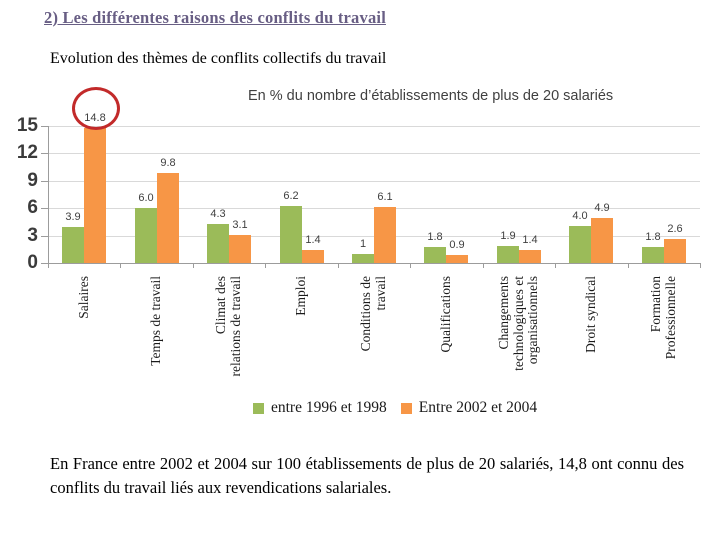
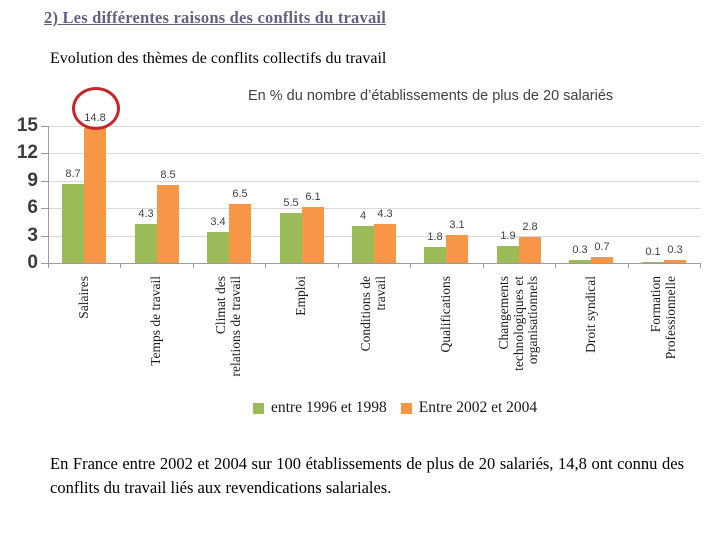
entre 1996 et 1998/Salaires: 3.9 -> 8.7
entre 1996 et 1998/Temps de travail: 6.0 -> 4.3
Entre 2002 et 2004/Temps de travail: 9.8 -> 8.5
entre 1996 et 1998/Climat des relations de travail: 4.3 -> 3.4
Entre 2002 et 2004/Climat des relations de travail: 3.1 -> 6.5
entre 1996 et 1998/Emploi: 6.2 -> 5.5
Entre 2002 et 2004/Emploi: 1.4 -> 6.1
entre 1996 et 1998/Conditions de travail: 1 -> 4
Entre 2002 et 2004/Conditions de travail: 6.1 -> 4.3
Entre 2002 et 2004/Qualifications: 0.9 -> 3.1
Entre 2002 et 2004/Changements technologiques et organisationnels: 1.4 -> 2.8
entre 1996 et 1998/Droit syndical: 4.0 -> 0.3
Entre 2002 et 2004/Droit syndical: 4.9 -> 0.7
entre 1996 et 1998/Formation Professionnelle: 1.8 -> 0.1
Entre 2002 et 2004/Formation Professionnelle: 2.6 -> 0.3
